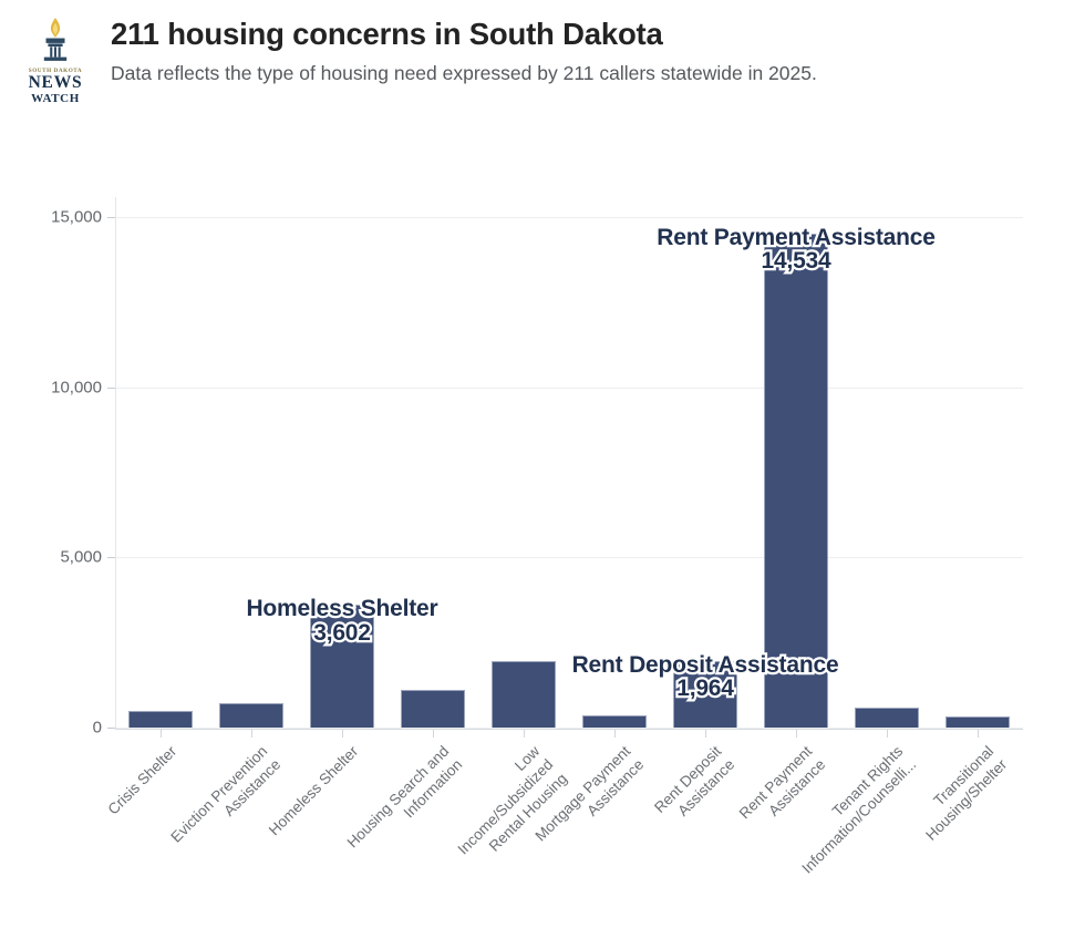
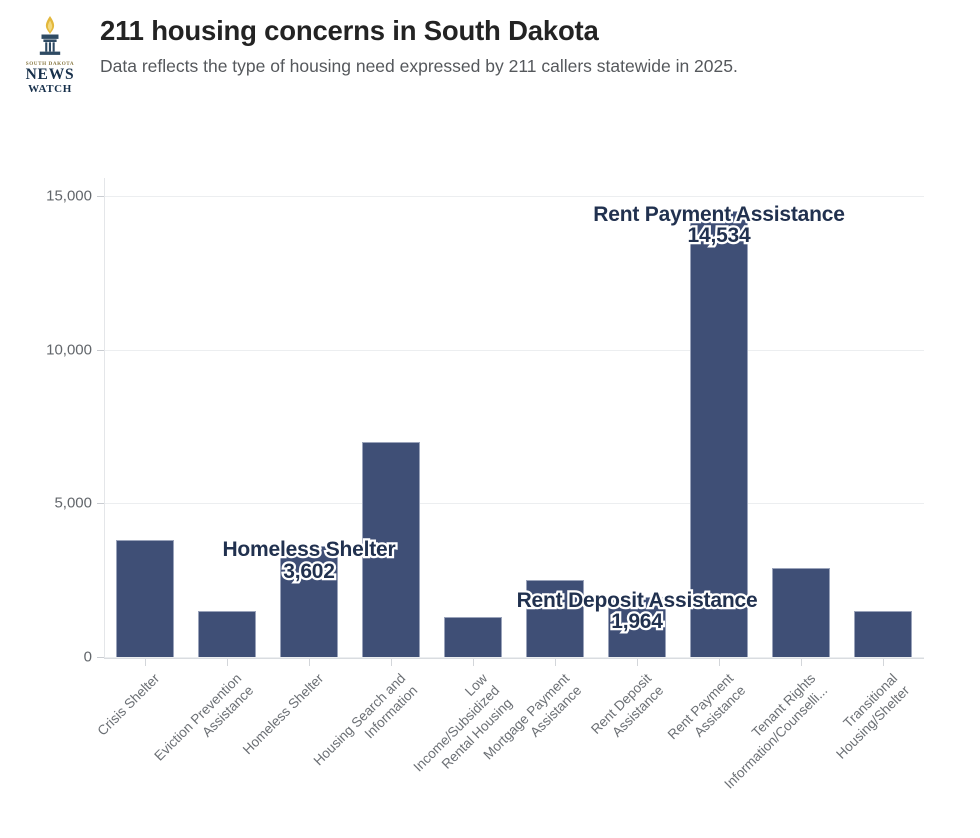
Crisis Shelter: 500 -> 3800
Eviction Prevention Assistance: 700 -> 1500
Housing Search and Information: 1100 -> 7000
Low Income/Subsidized Rental Housing: 1900 -> 1300
Mortgage Payment Assistance: 400 -> 2500
Tenant Rights Information/Counselli...: 600 -> 2900
Transitional Housing/Shelter: 300 -> 1500
